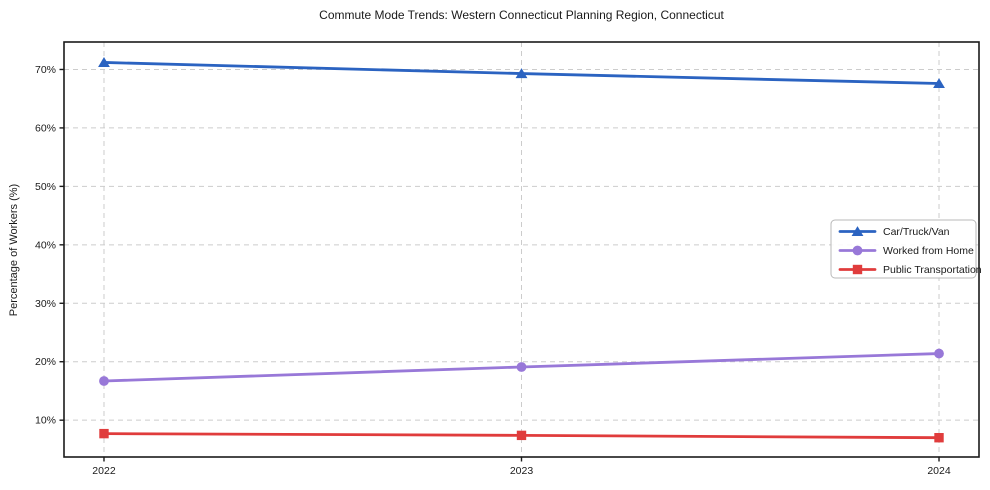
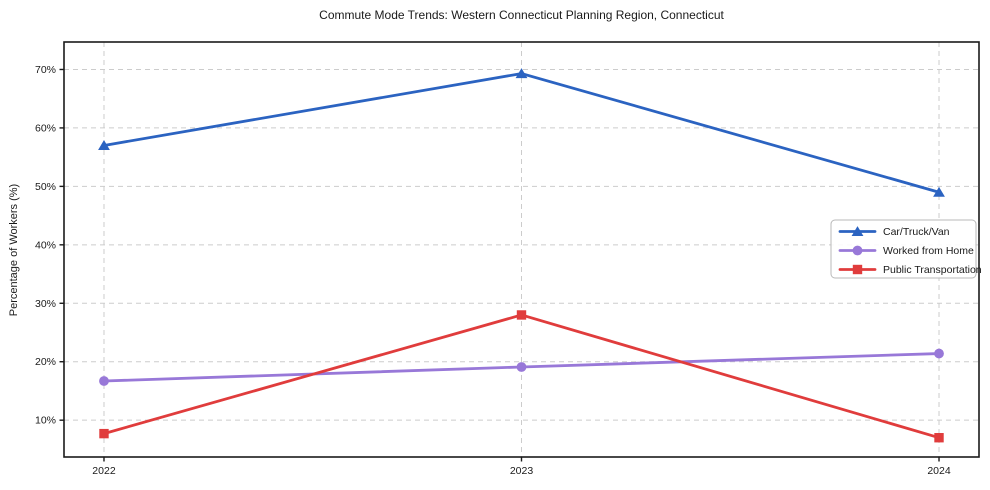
Car/Truck/Van/2022: 71% -> 57%
Public Transportation/2023: 7% -> 28%
Car/Truck/Van/2024: 68% -> 49%
